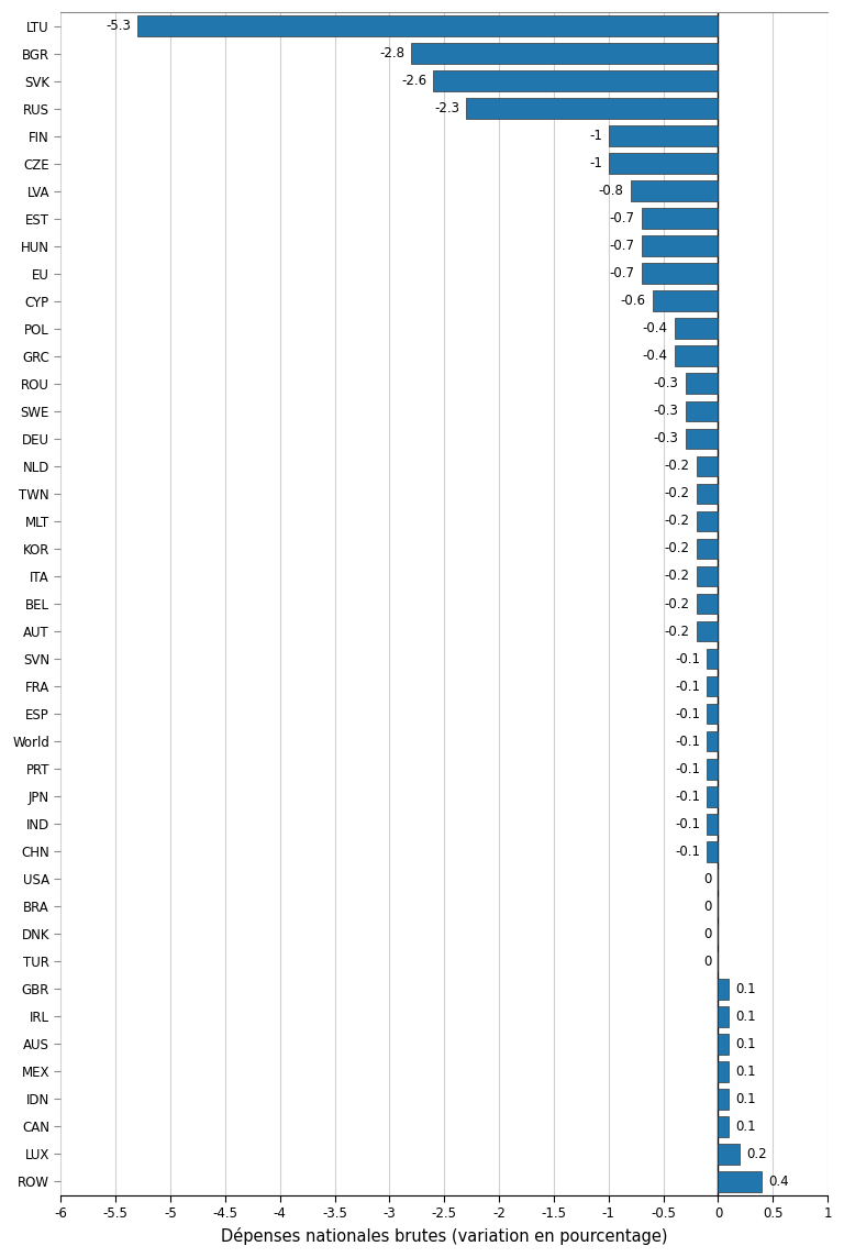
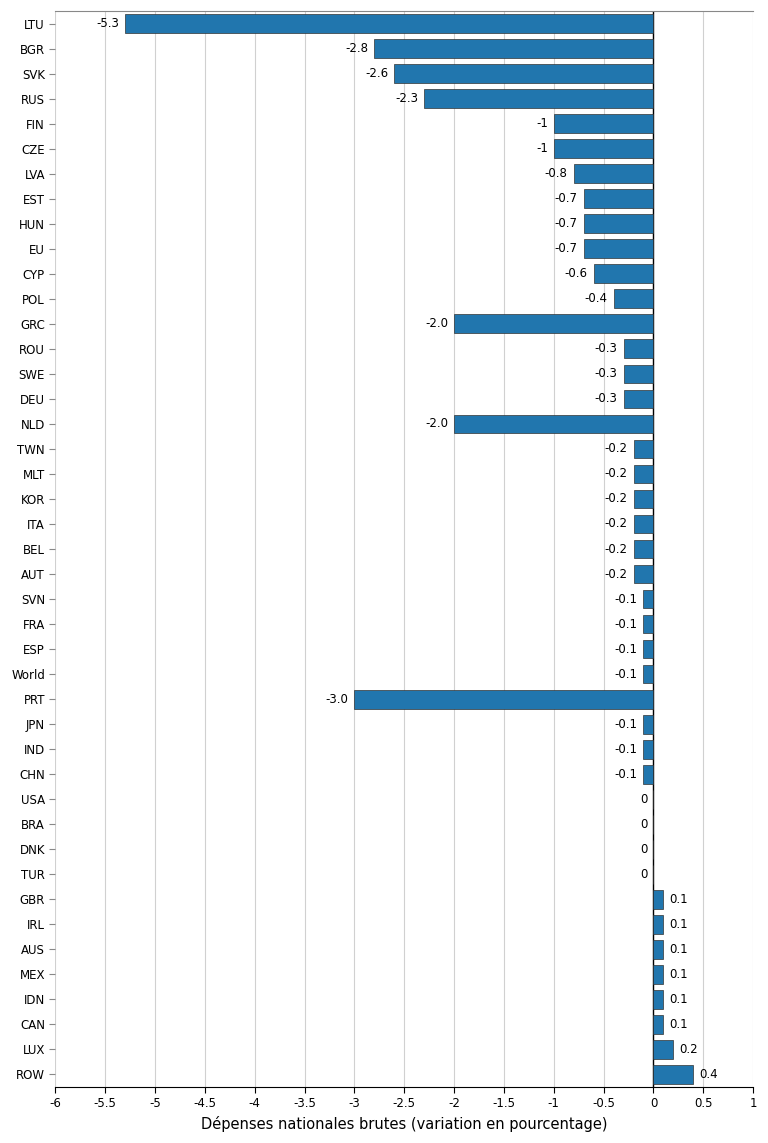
GRC: -0.4 -> -2.0
NLD: -0.2 -> -2.0
PRT: -0.1 -> -3.0
